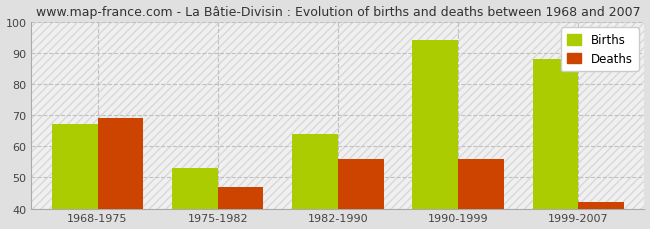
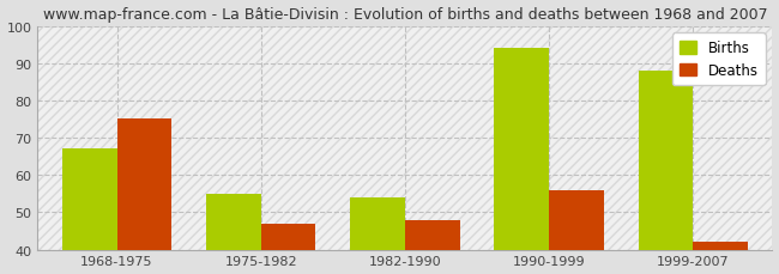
Deaths/1968-1975: 69 -> 75
Births/1975-1982: 53 -> 55
Births/1982-1990: 64 -> 54
Deaths/1982-1990: 56 -> 48
